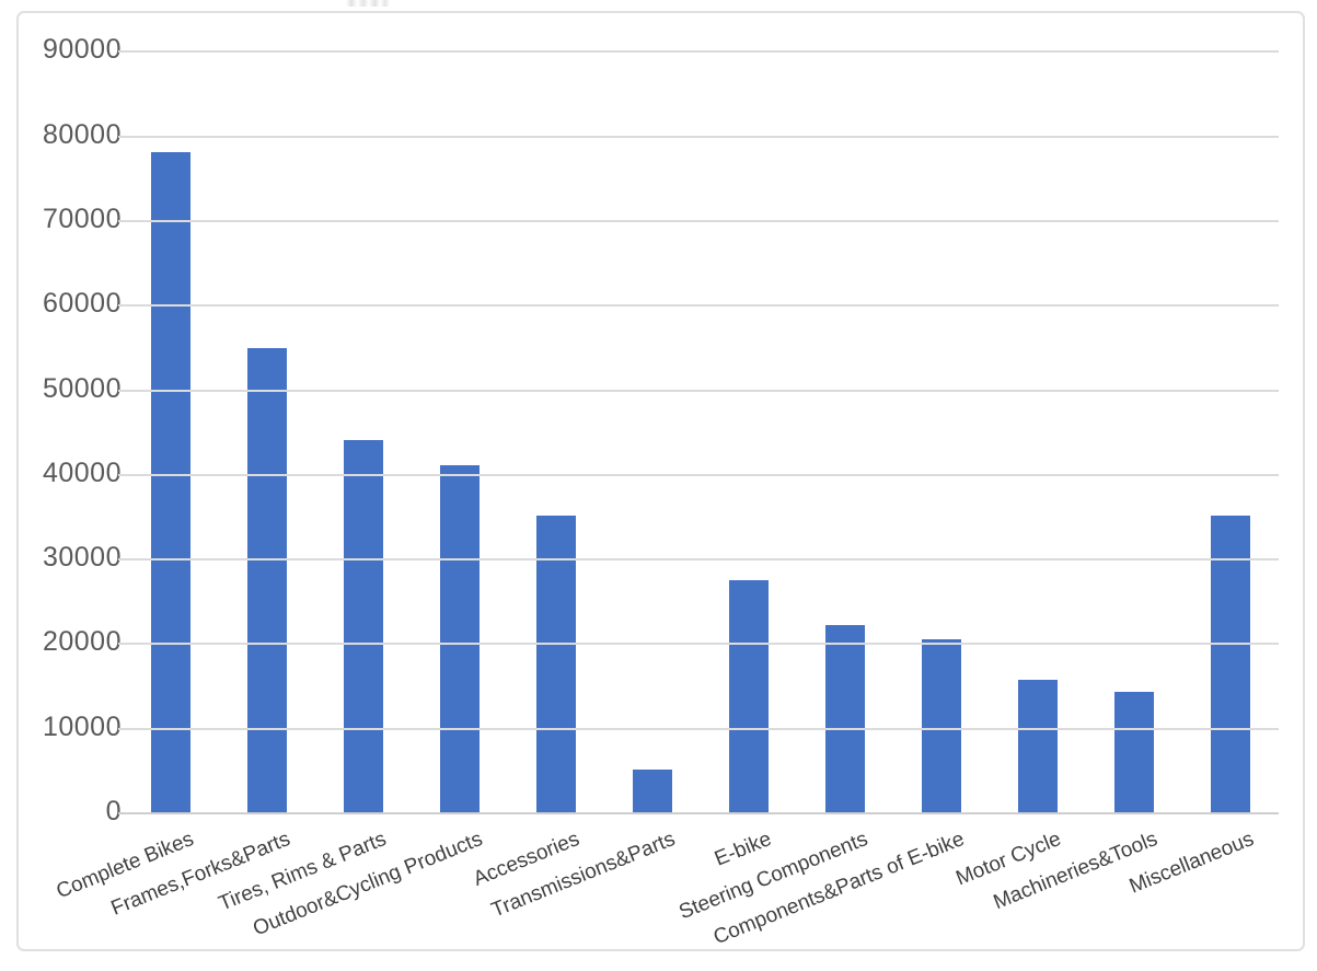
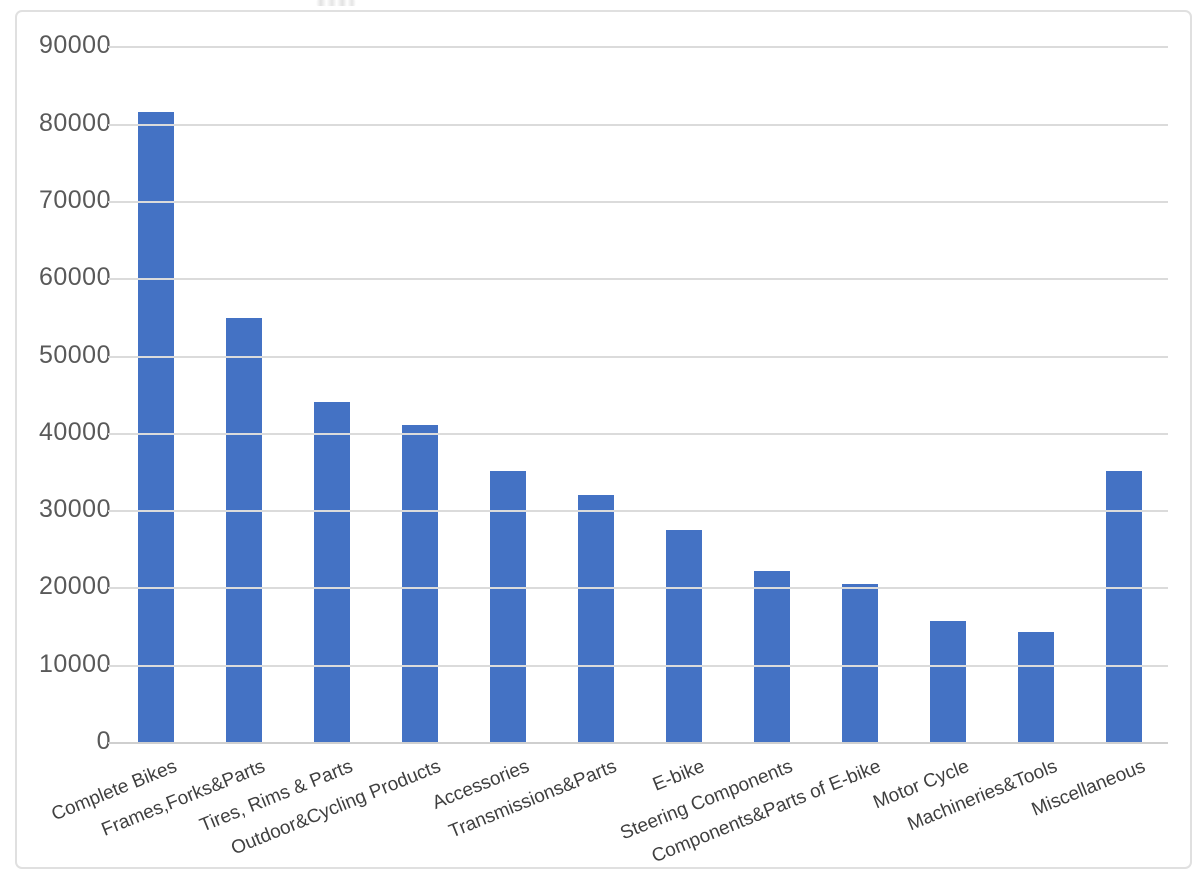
Complete Bikes: 78000 -> 82000
Transmissions&Parts: 5000 -> 32000
